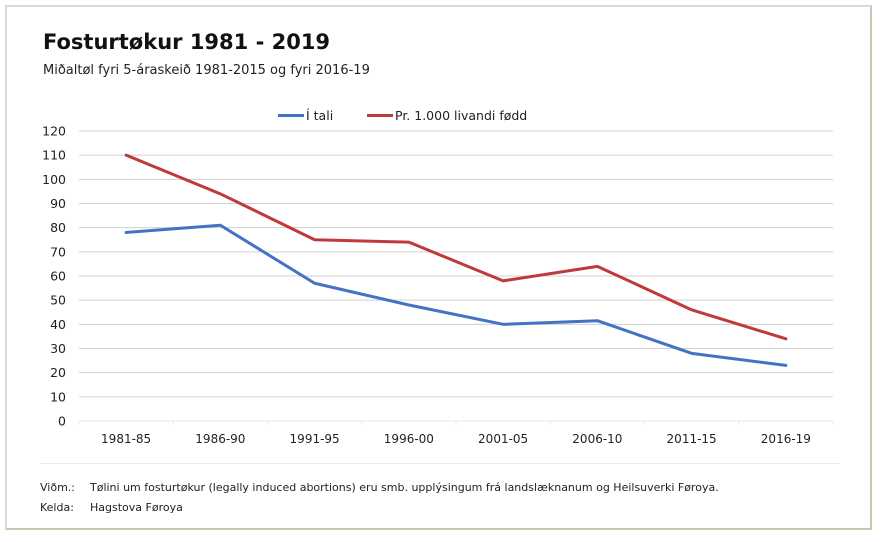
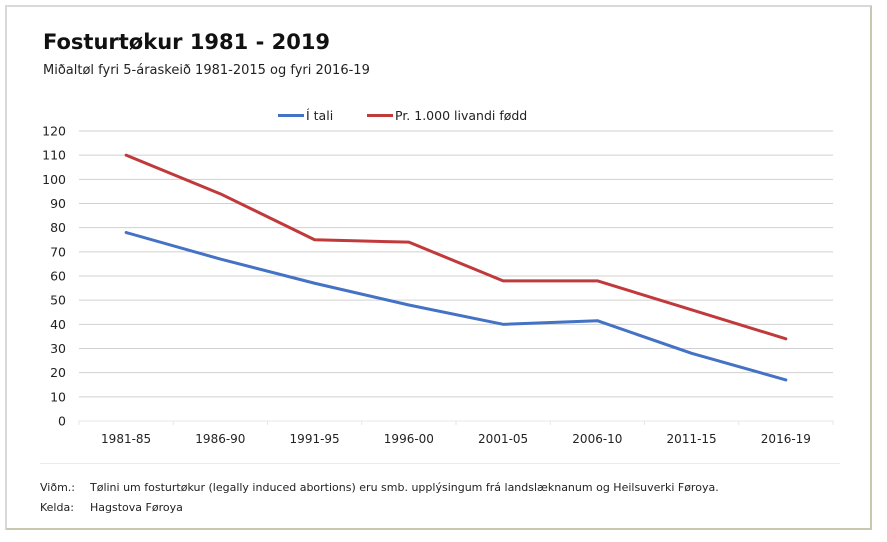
Í tali/1986-90: 81 -> 67
Pr. 1.000 livandi fødd/2006-10: 64 -> 58
Í tali/2016-19: 23 -> 17
